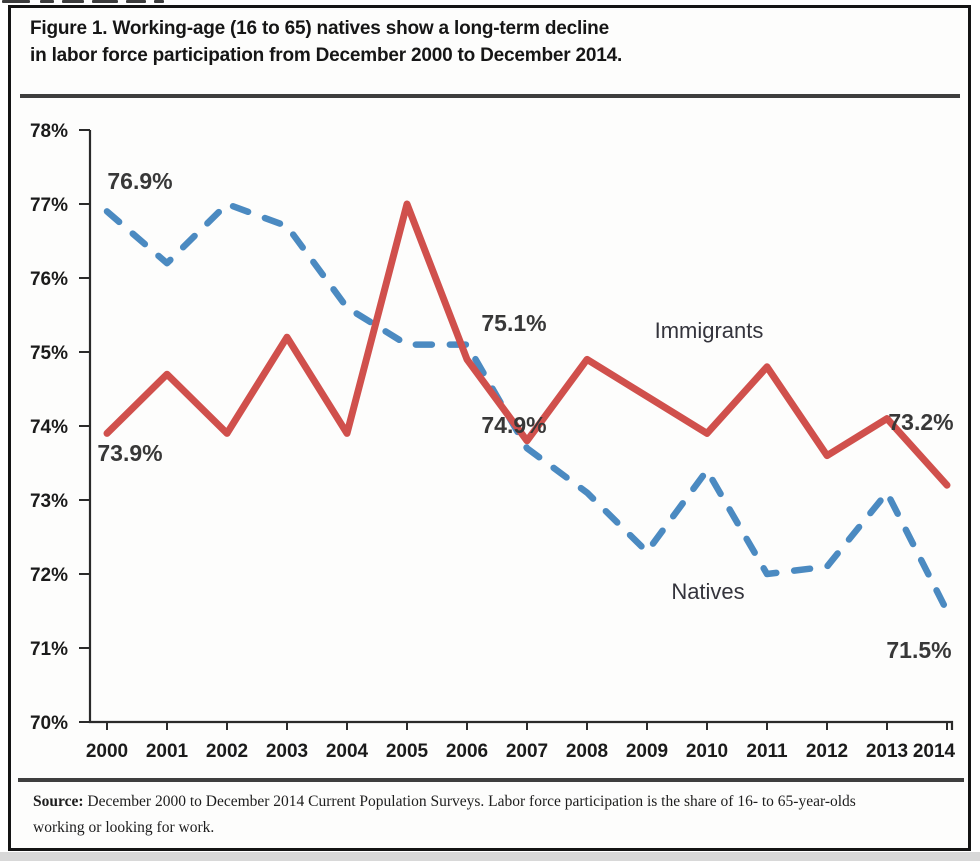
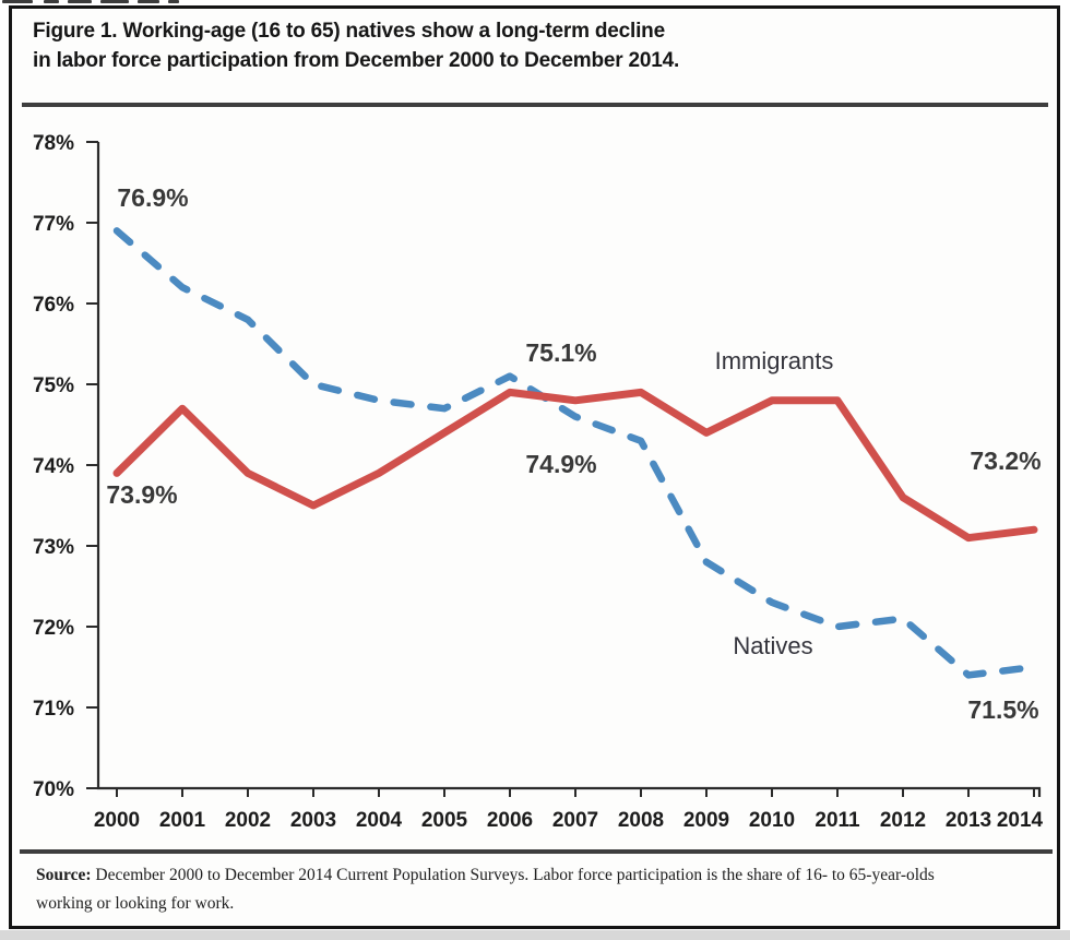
Natives/2002: 77.0% -> 75.8%
Natives/2003: 76.7% -> 75.0%
Immigrants/2003: 75.2% -> 73.5%
Natives/2004: 75.6% -> 74.8%
Natives/2005: 75.1% -> 74.7%
Immigrants/2005: 77.0% -> 74.4%
Natives/2007: 73.7% -> 74.6%
Immigrants/2007: 73.8% -> 74.8%
Natives/2008: 73.1% -> 74.3%
Natives/2009: 72.3% -> 72.8%
Natives/2010: 73.4% -> 72.3%
Immigrants/2010: 73.9% -> 74.8%
Natives/2013: 73.1% -> 71.4%
Immigrants/2013: 74.1% -> 73.1%
